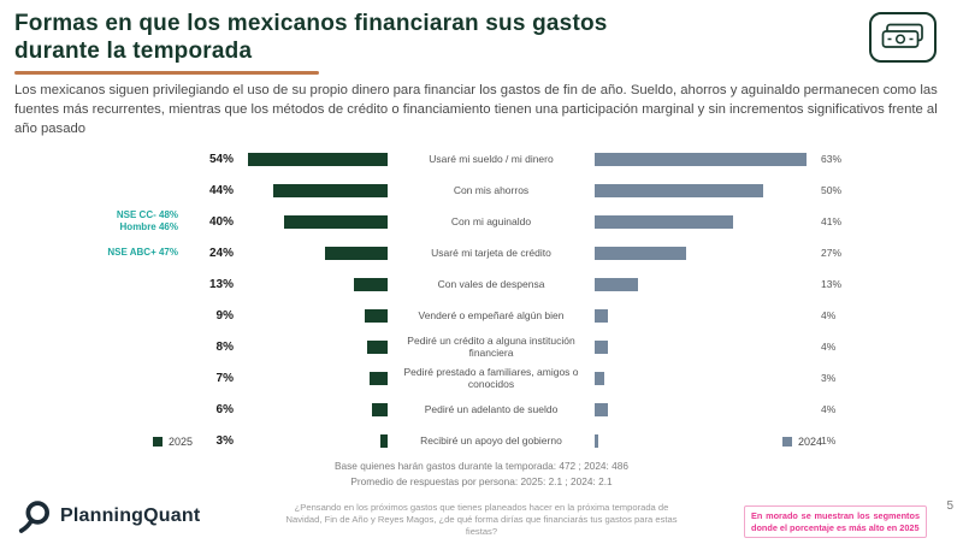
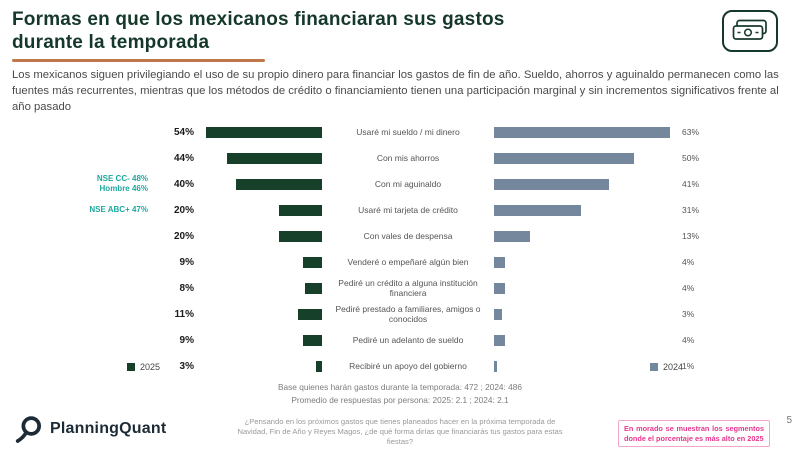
2025/Usaré mi tarjeta de crédito: 24% -> 20%
2024/Usaré mi tarjeta de crédito: 27% -> 31%
2025/Con vales de despensa: 13% -> 20%
2025/Pediré prestado a familiares, amigos o conocidos: 7% -> 11%
2025/Pediré un adelanto de sueldo: 6% -> 9%
